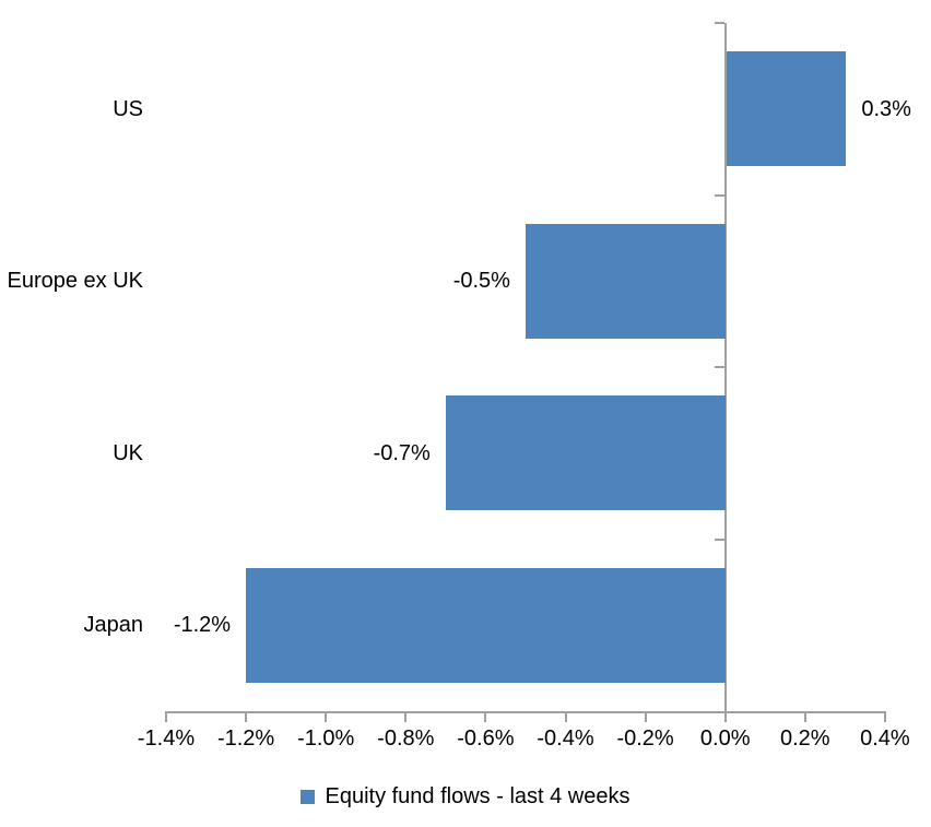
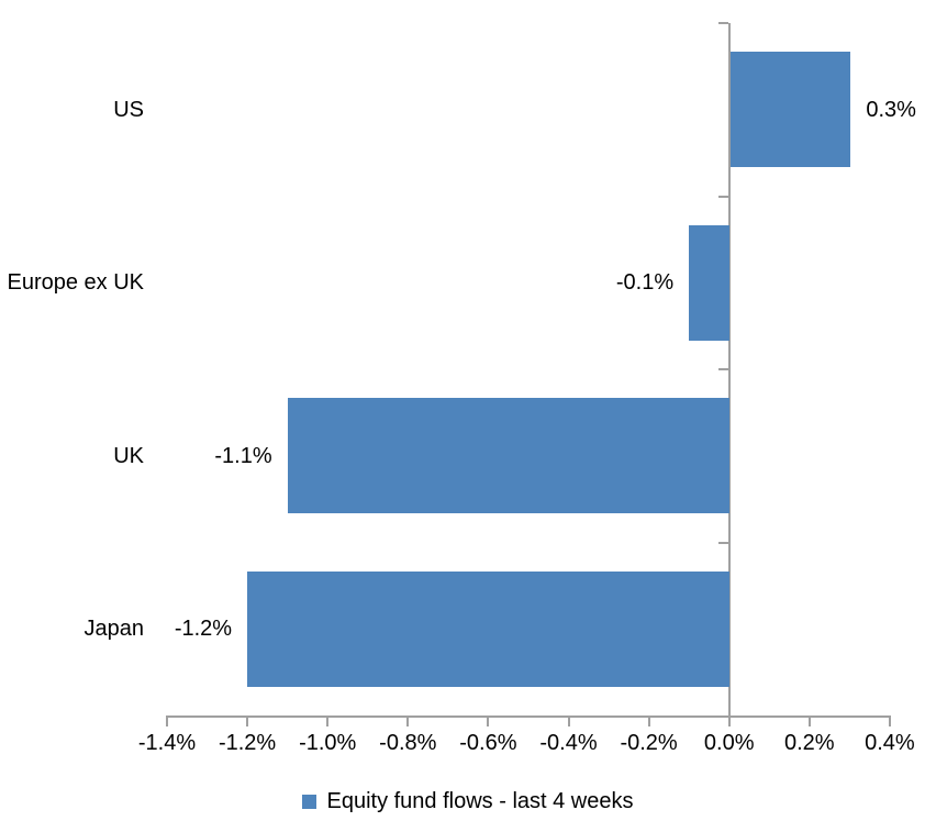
Europe ex UK: -0.5% -> -0.1%
UK: -0.7% -> -1.1%
